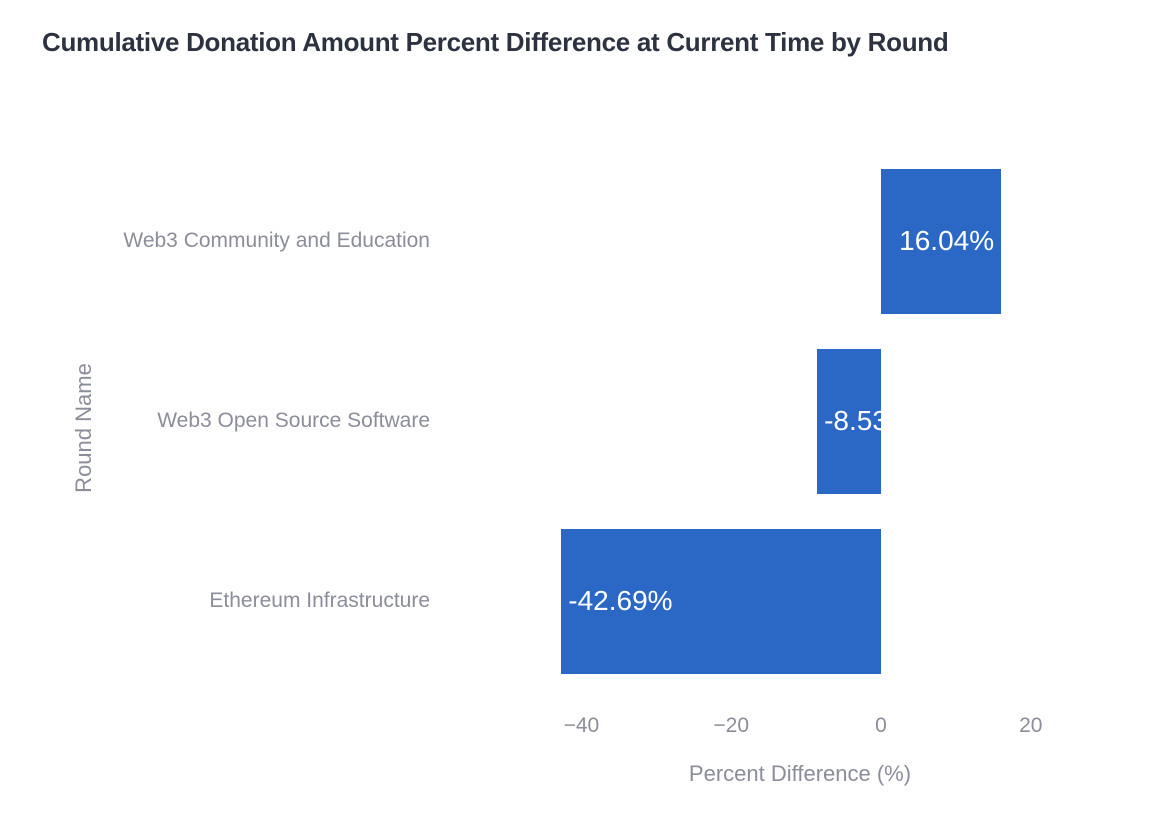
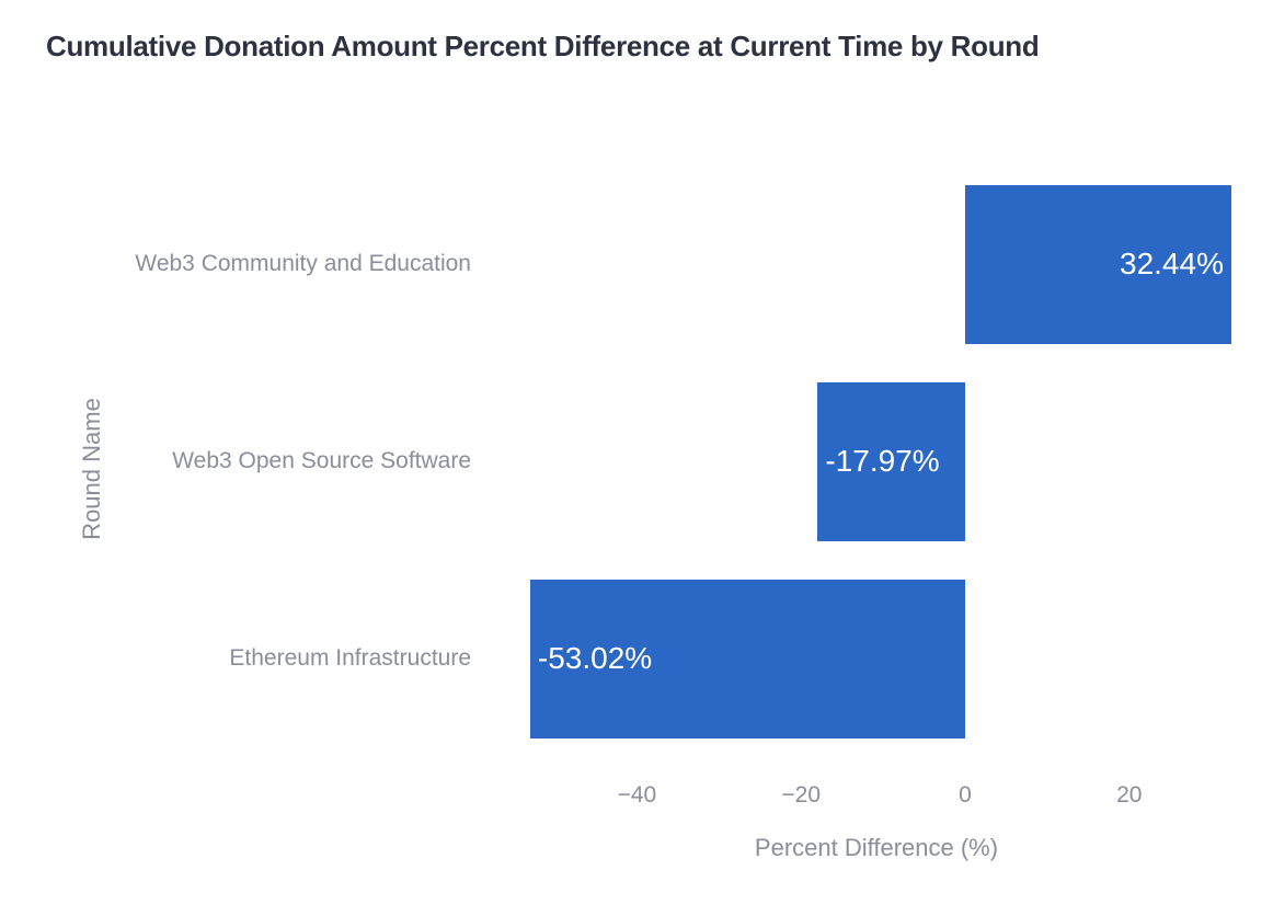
Web3 Community and Education: 16.04% -> 32.44%
Web3 Open Source Software: -8.53% -> -17.97%
Ethereum Infrastructure: -42.69% -> -53.02%
